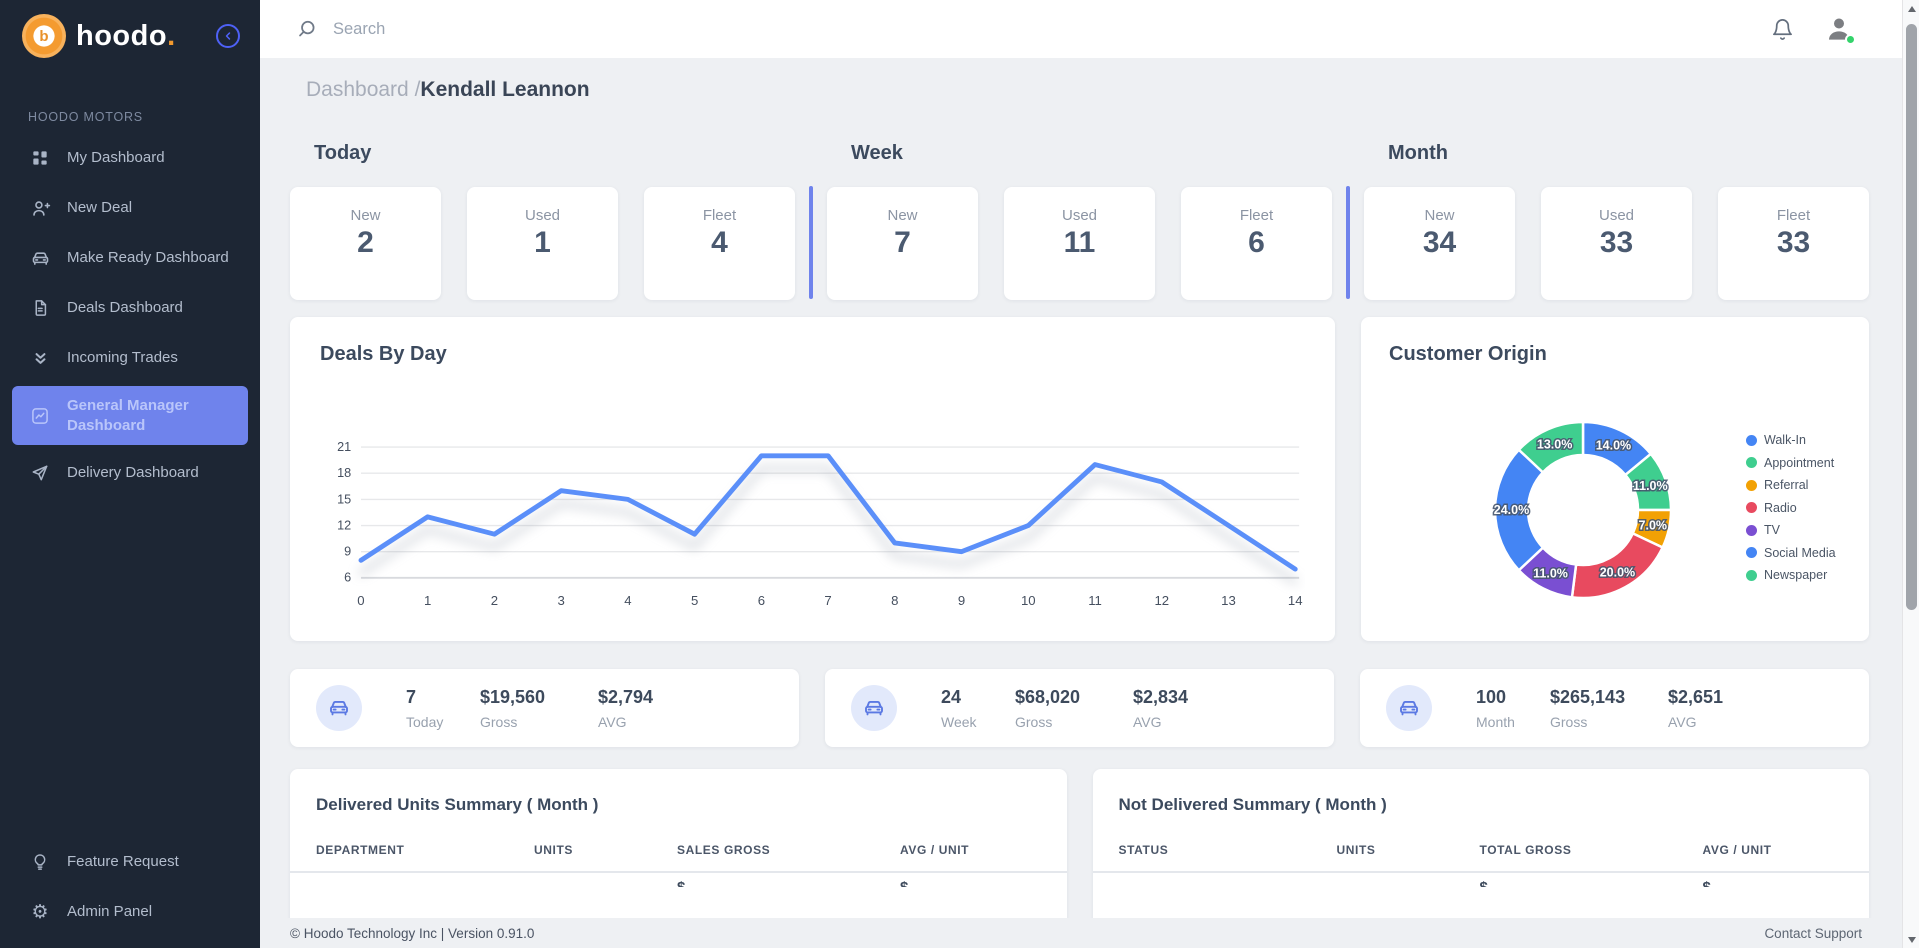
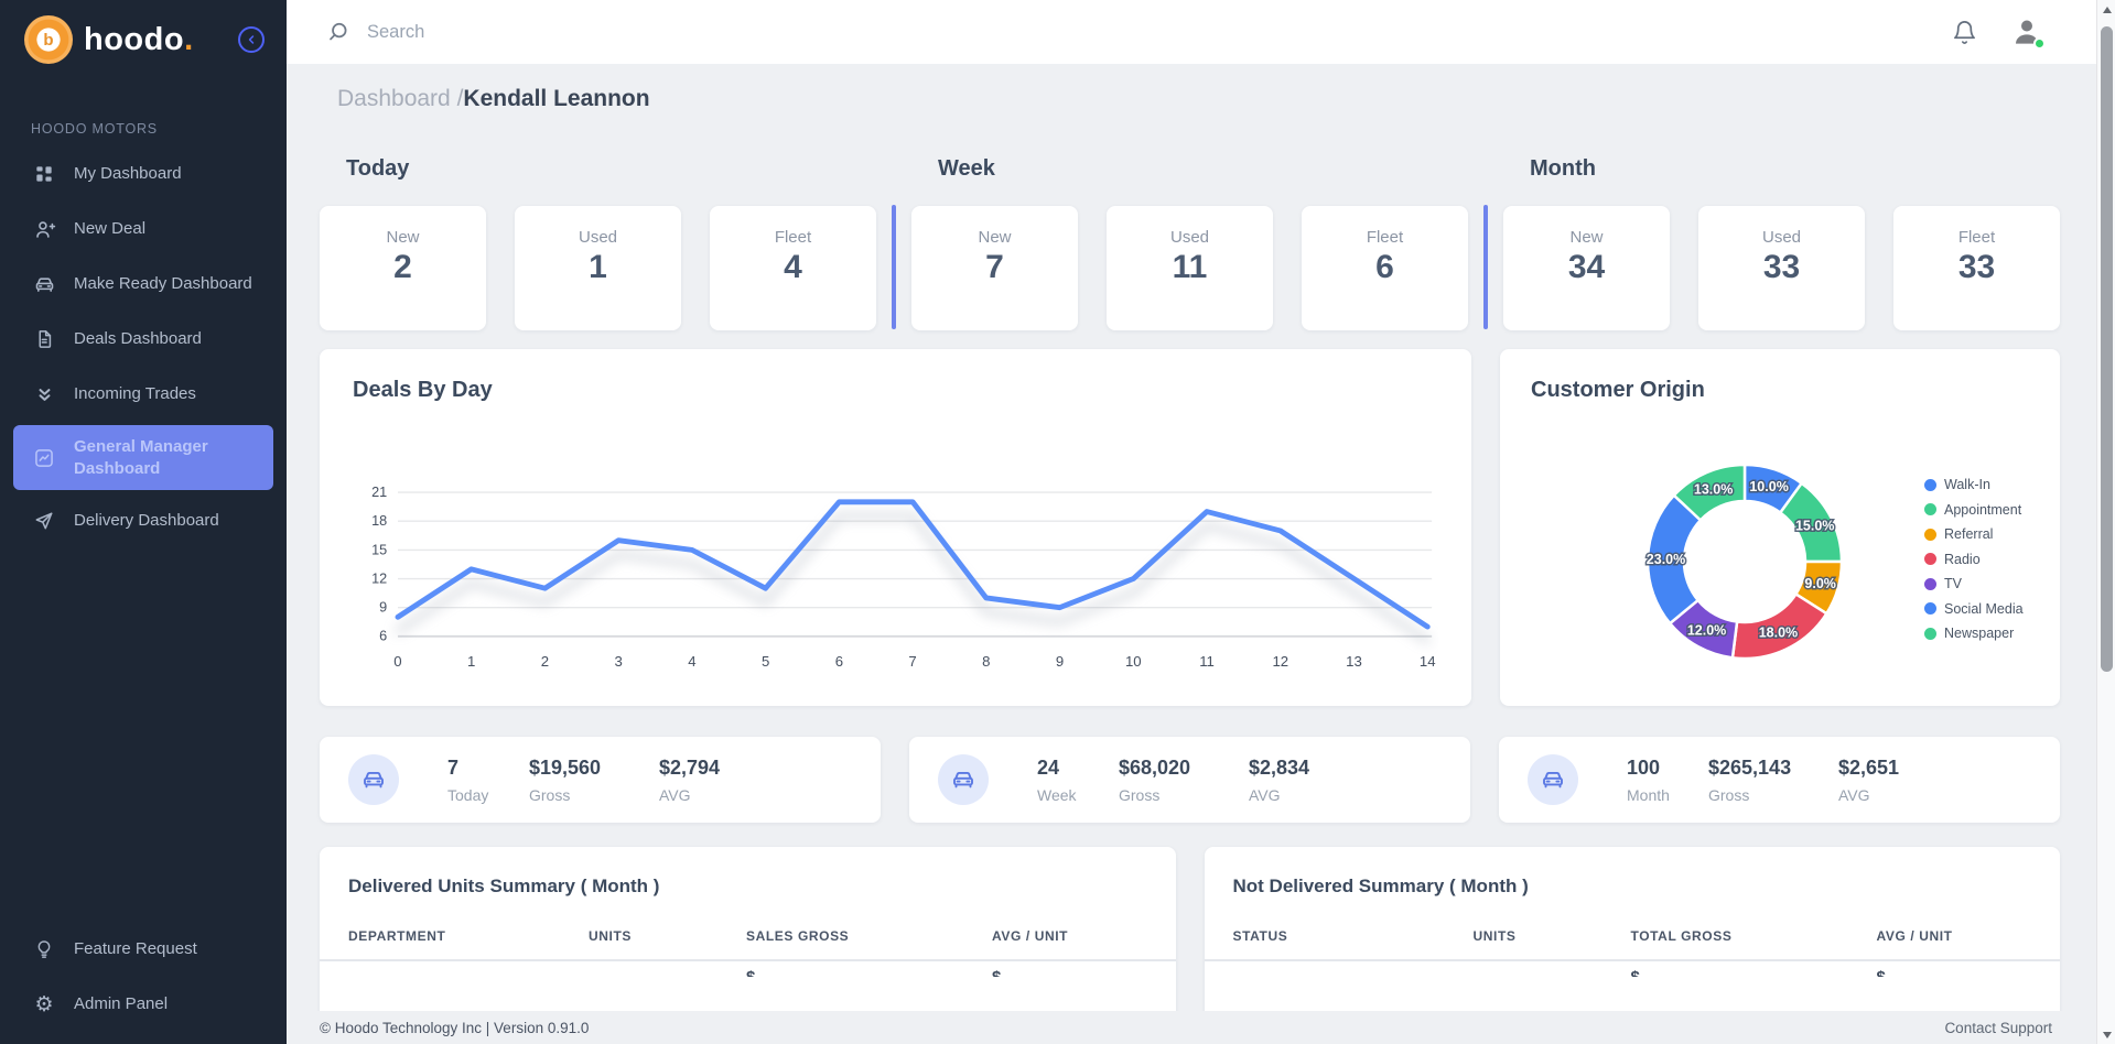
Customer Origin/Walk-In: 14.0% -> 10.0%
Customer Origin/Appointment: 11.0% -> 15.0%
Customer Origin/Referral: 7.0% -> 9.0%
Customer Origin/Radio: 20.0% -> 18.0%
Customer Origin/TV: 11.0% -> 12.0%
Customer Origin/Social Media: 24.0% -> 23.0%
